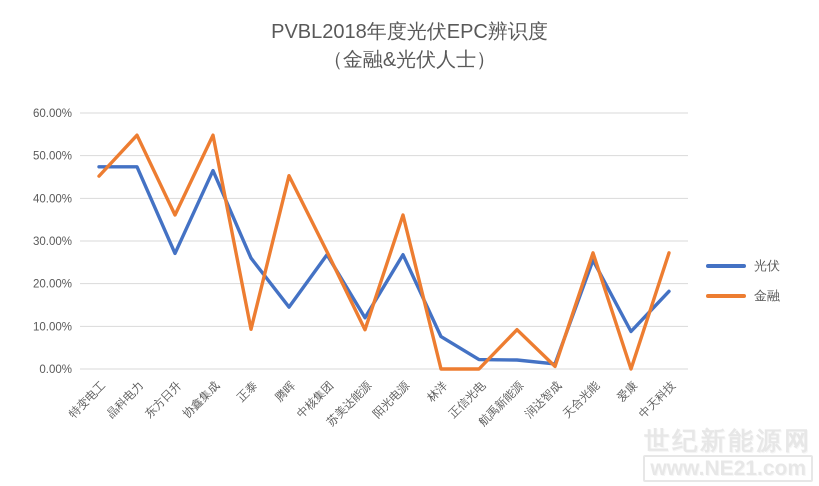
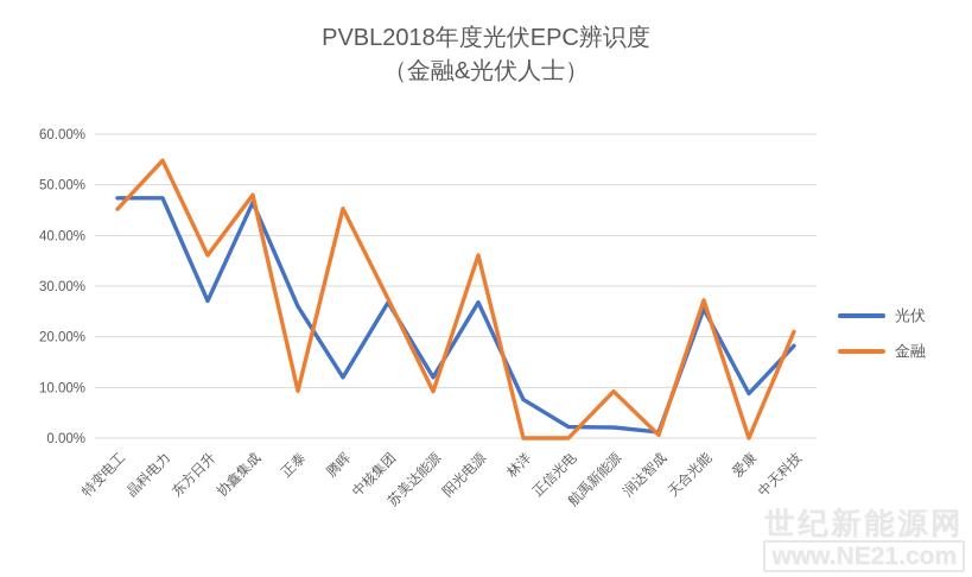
金融/协鑫集成: 55% -> 48%
光伏/腾晖: 14% -> 12%
金融/中天科技: 27% -> 21%
